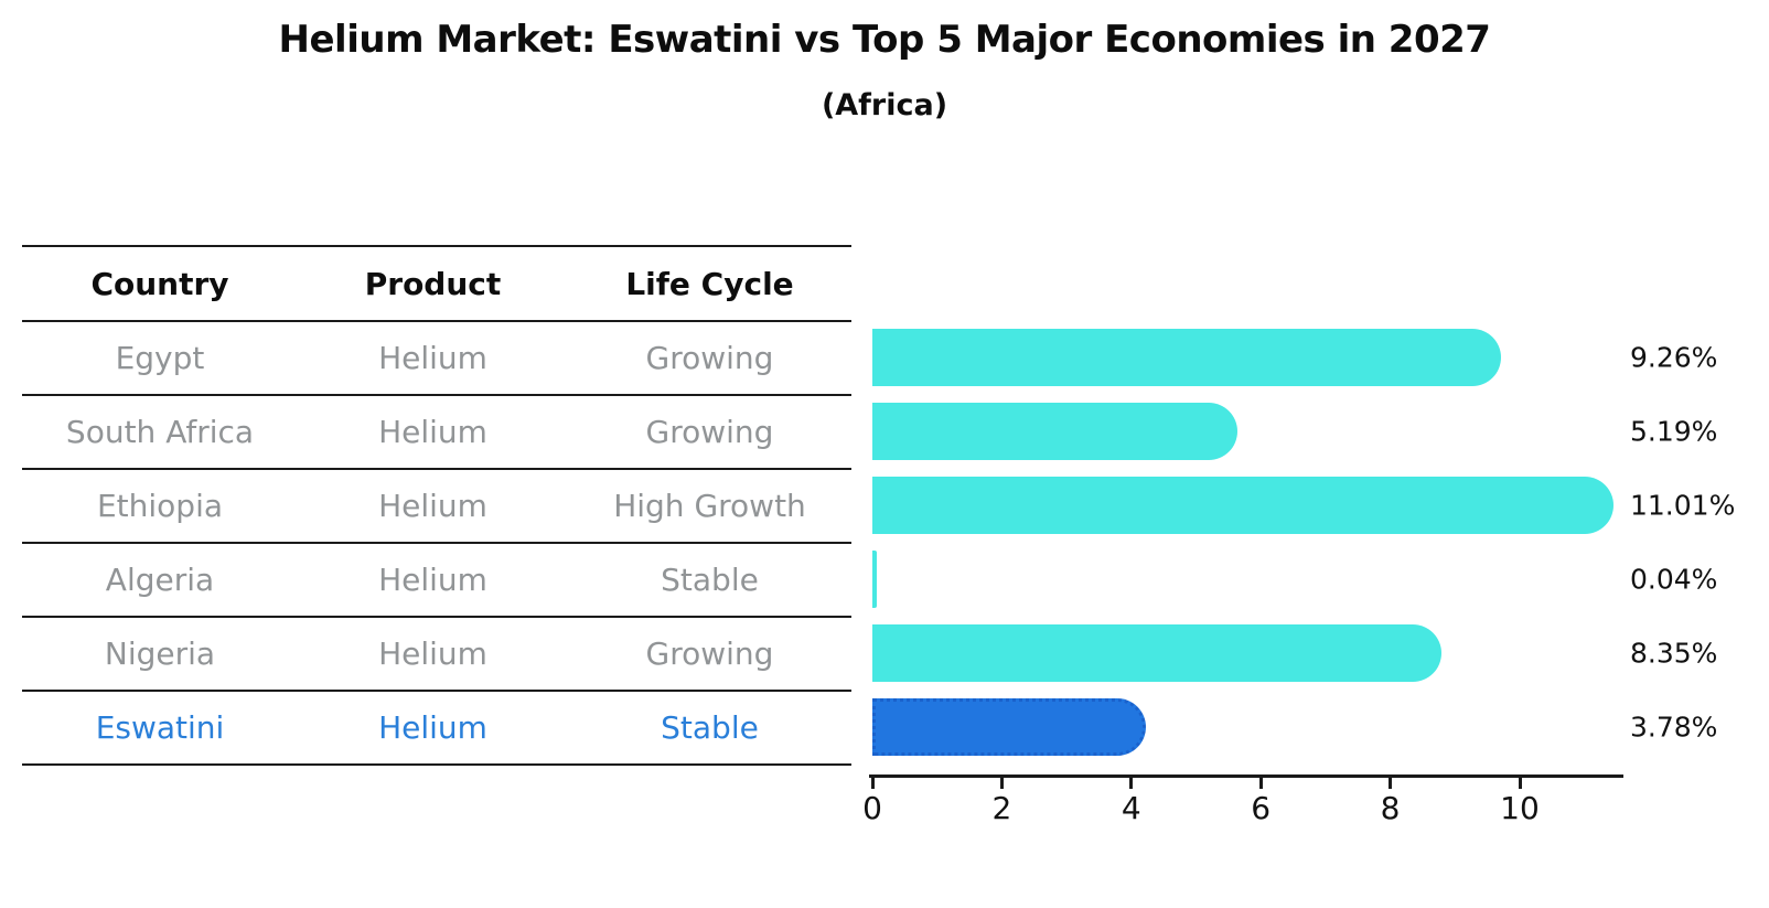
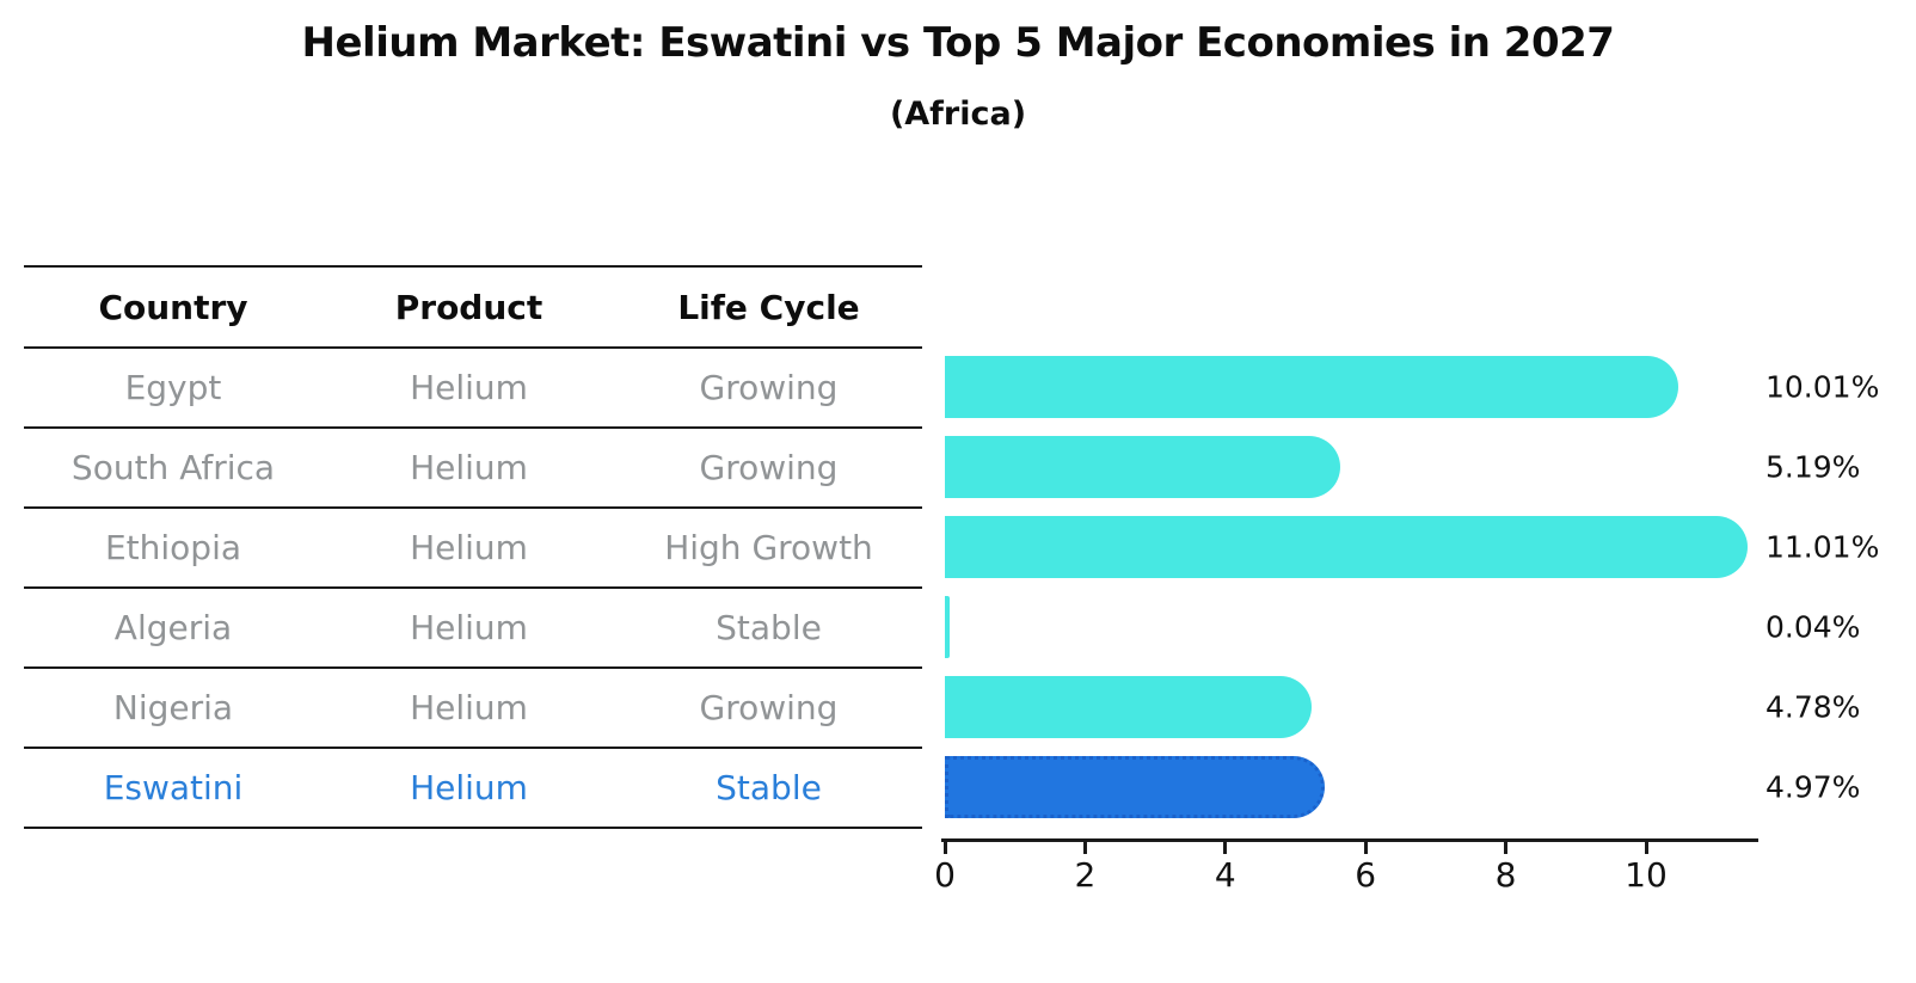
Egypt: 9.26% -> 10.01%
Nigeria: 8.35% -> 4.78%
Eswatini: 3.78% -> 4.97%
